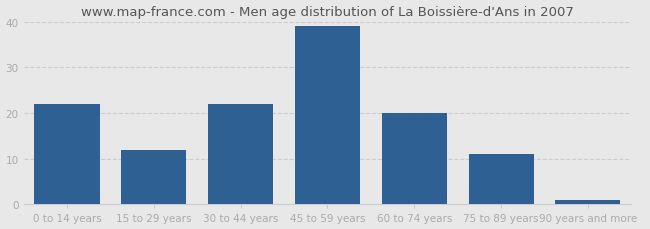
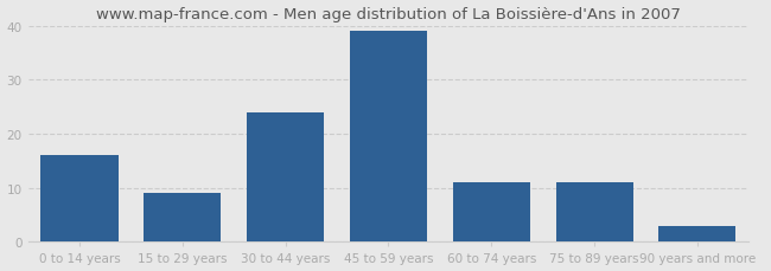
0 to 14 years: 22 -> 16
15 to 29 years: 12 -> 9
30 to 44 years: 22 -> 24
60 to 74 years: 20 -> 11
90 years and more: 1 -> 3
